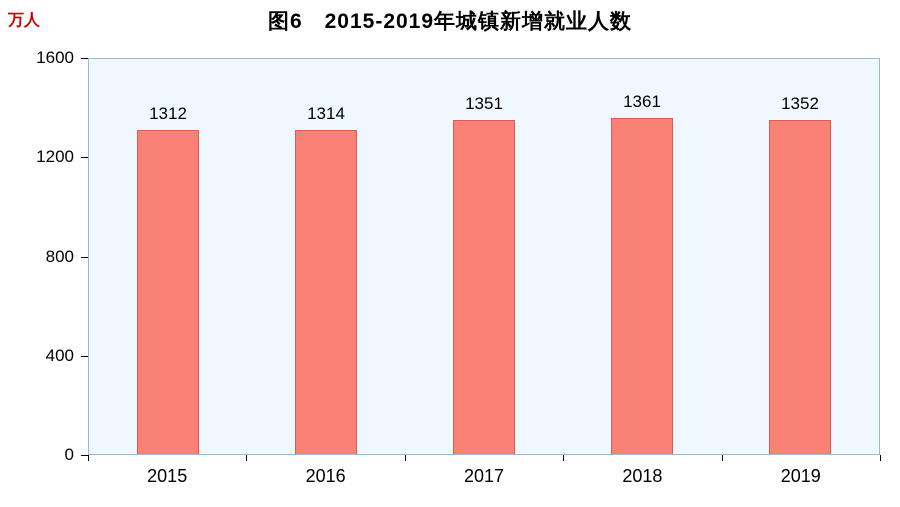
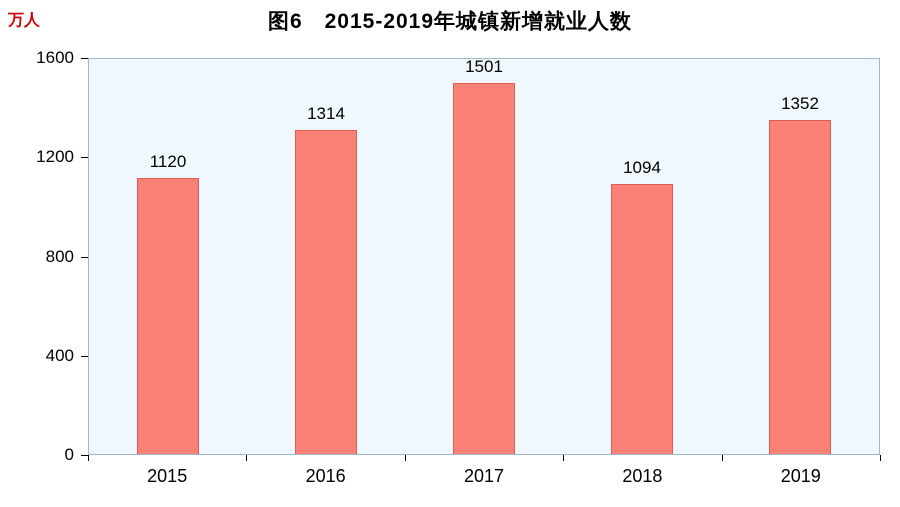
2015: 1312 -> 1120
2017: 1351 -> 1501
2018: 1361 -> 1094
